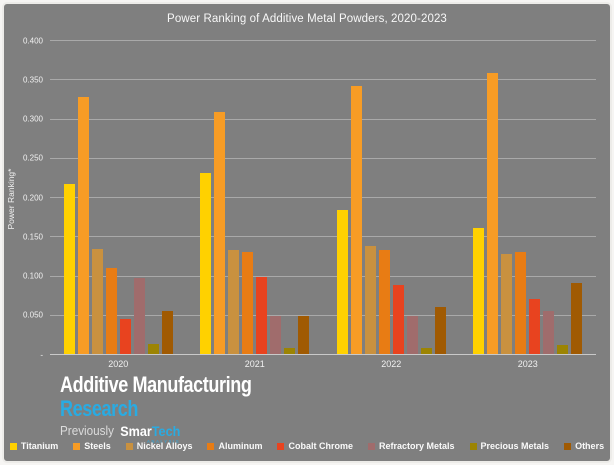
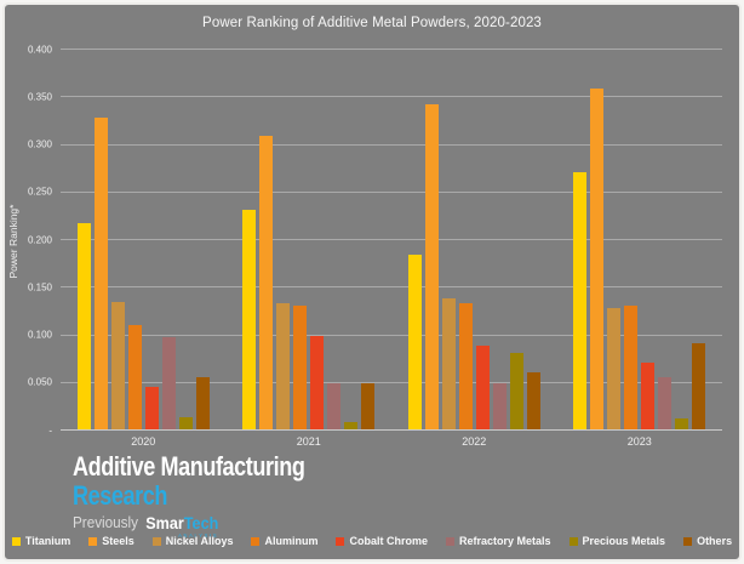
Precious Metals/2022: 0.01 -> 0.08
Titanium/2023: 0.16 -> 0.27
